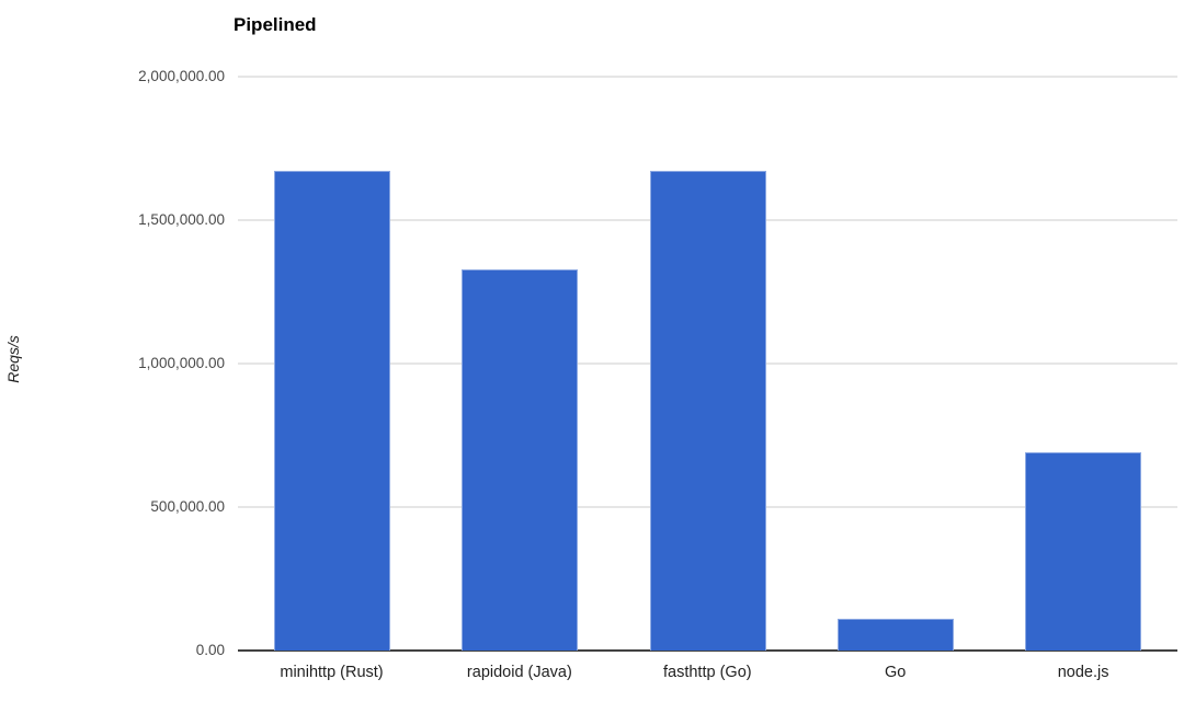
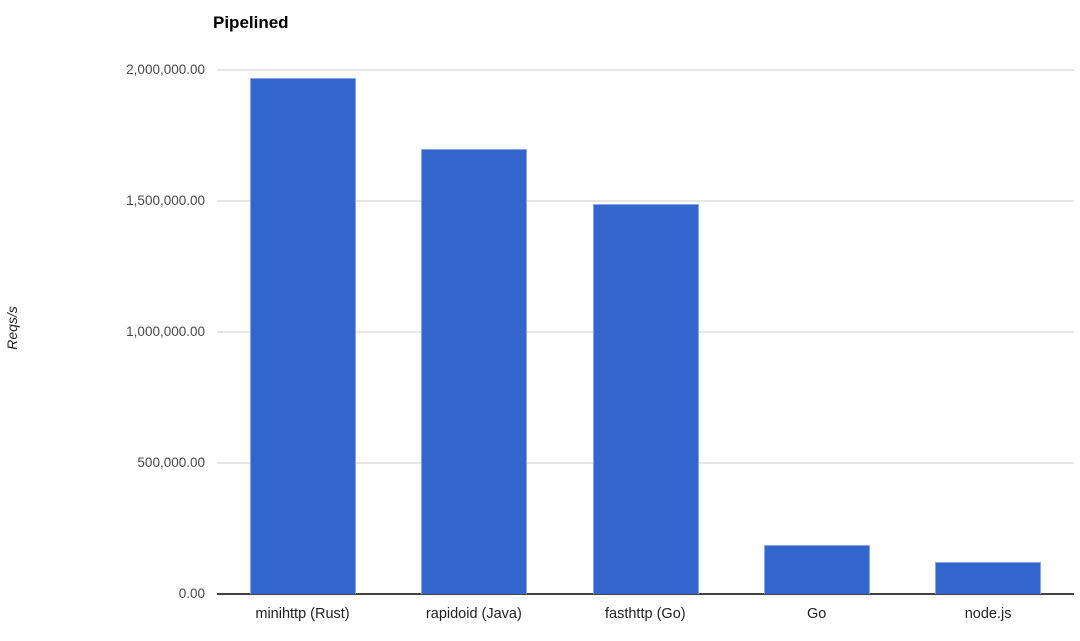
minihttp (Rust): 1670000 -> 1970000
rapidoid (Java): 1330000 -> 1700000
fasthttp (Go): 1670000 -> 1490000
Go: 110000 -> 190000
node.js: 690000 -> 120000
